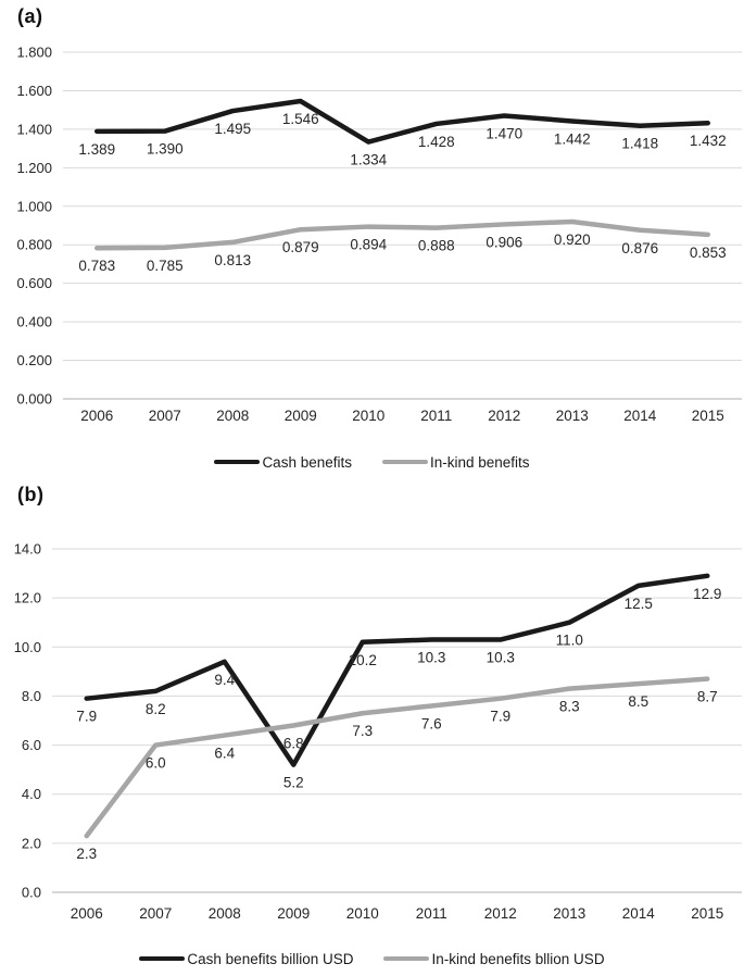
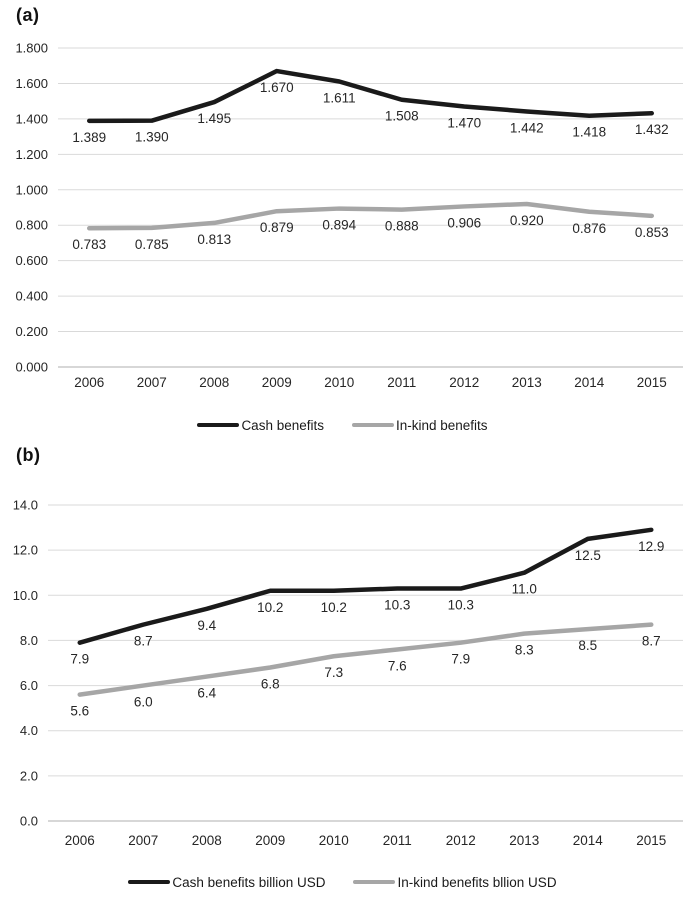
(a)/Cash benefits/2009: 1.546 -> 1.670
(a)/Cash benefits/2010: 1.334 -> 1.611
(a)/Cash benefits/2011: 1.428 -> 1.508
(b)/In-kind benefits bllion USD/2006: 2.3 -> 5.6
(b)/Cash benefits billion USD/2007: 8.2 -> 8.7
(b)/Cash benefits billion USD/2009: 5.2 -> 10.2
